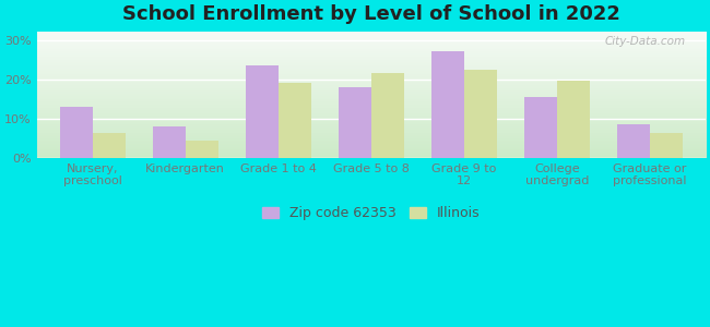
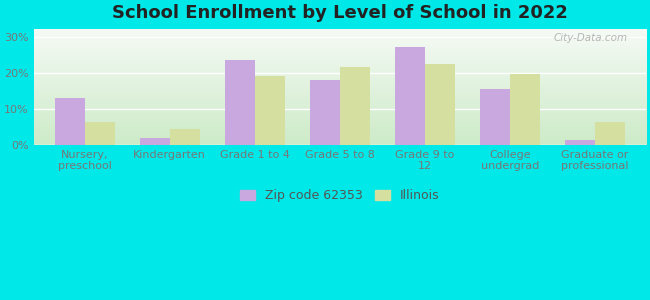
Zip code 62353/Kindergarten: 8.0% -> 2.0%
Zip code 62353/Graduate or professional: 8.5% -> 1.5%
